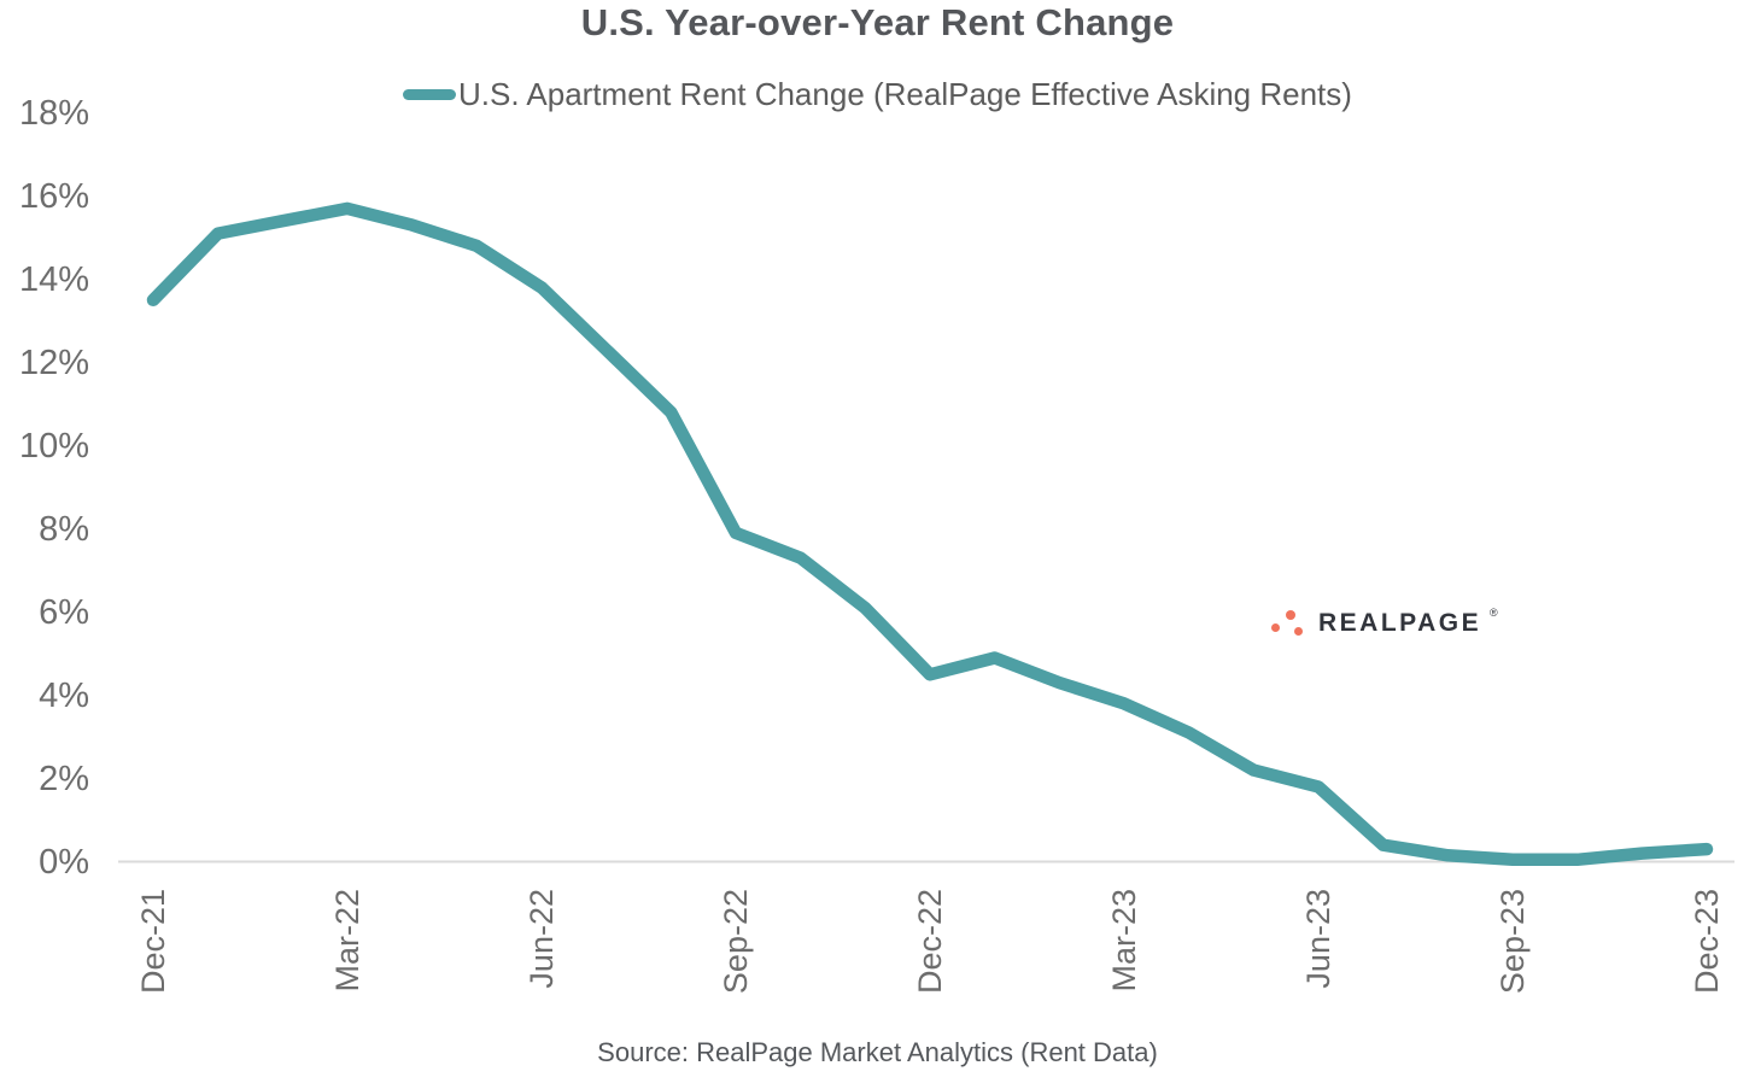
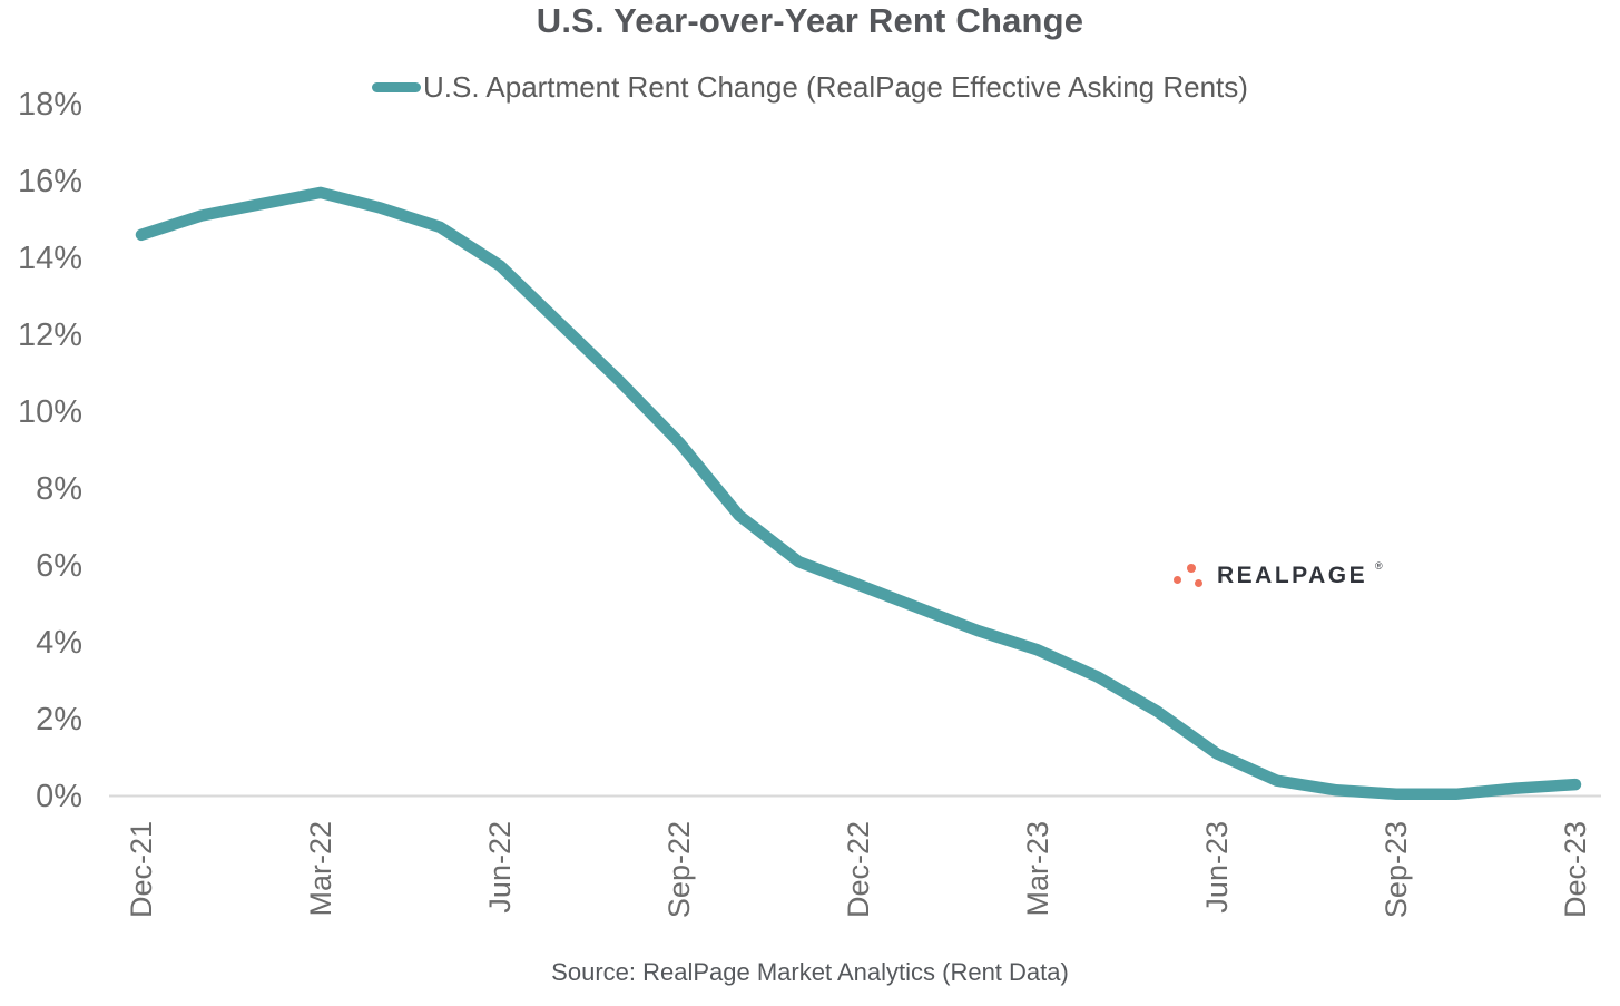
Dec-21: 13.5% -> 14.6%
Sep-22: 7.9% -> 9.2%
Dec-22: 4.5% -> 5.5%
Jun-23: 1.8% -> 1.1%
